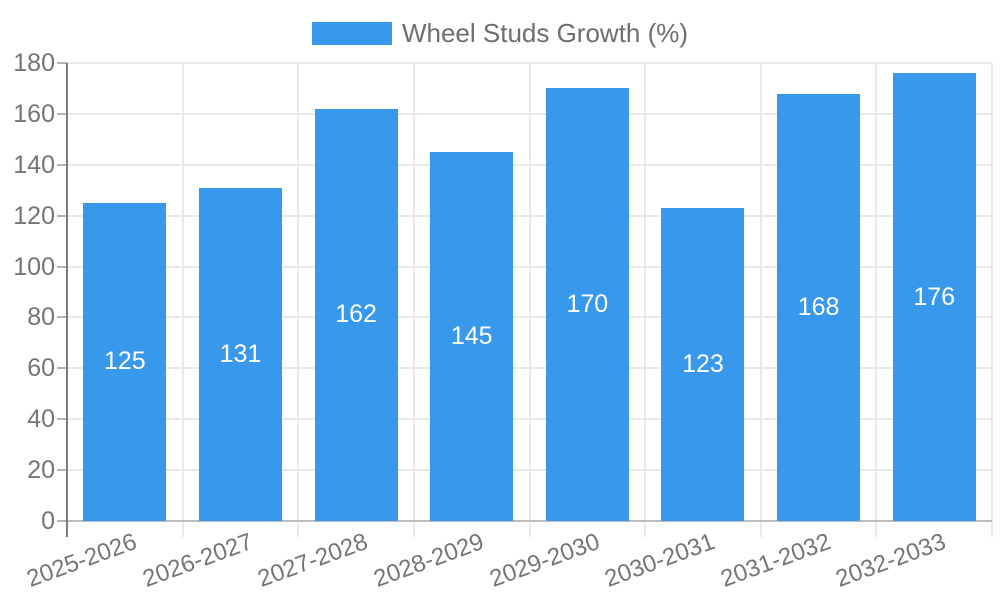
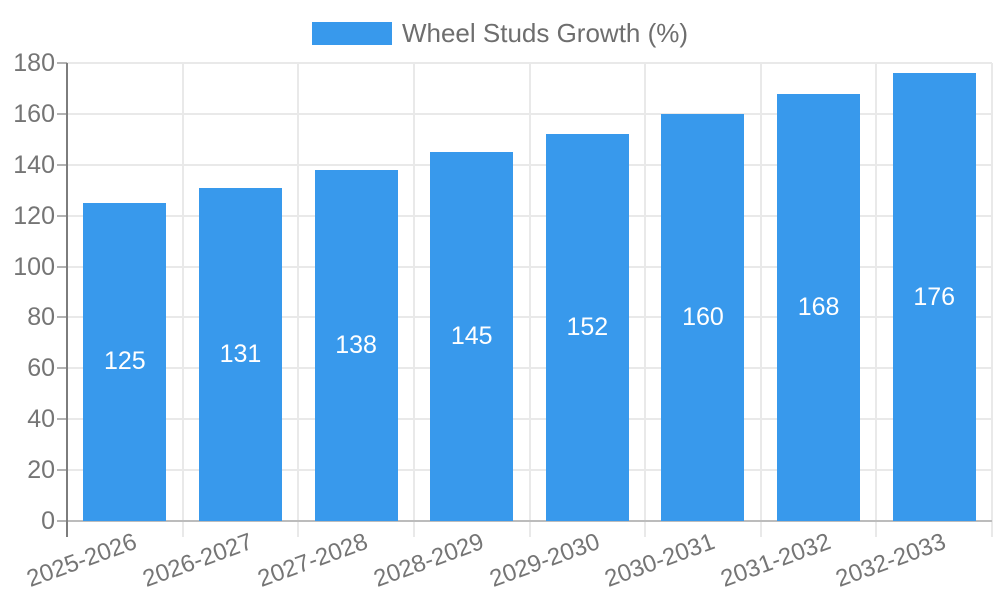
2027-2028: 162 -> 138
2029-2030: 170 -> 152
2030-2031: 123 -> 160
